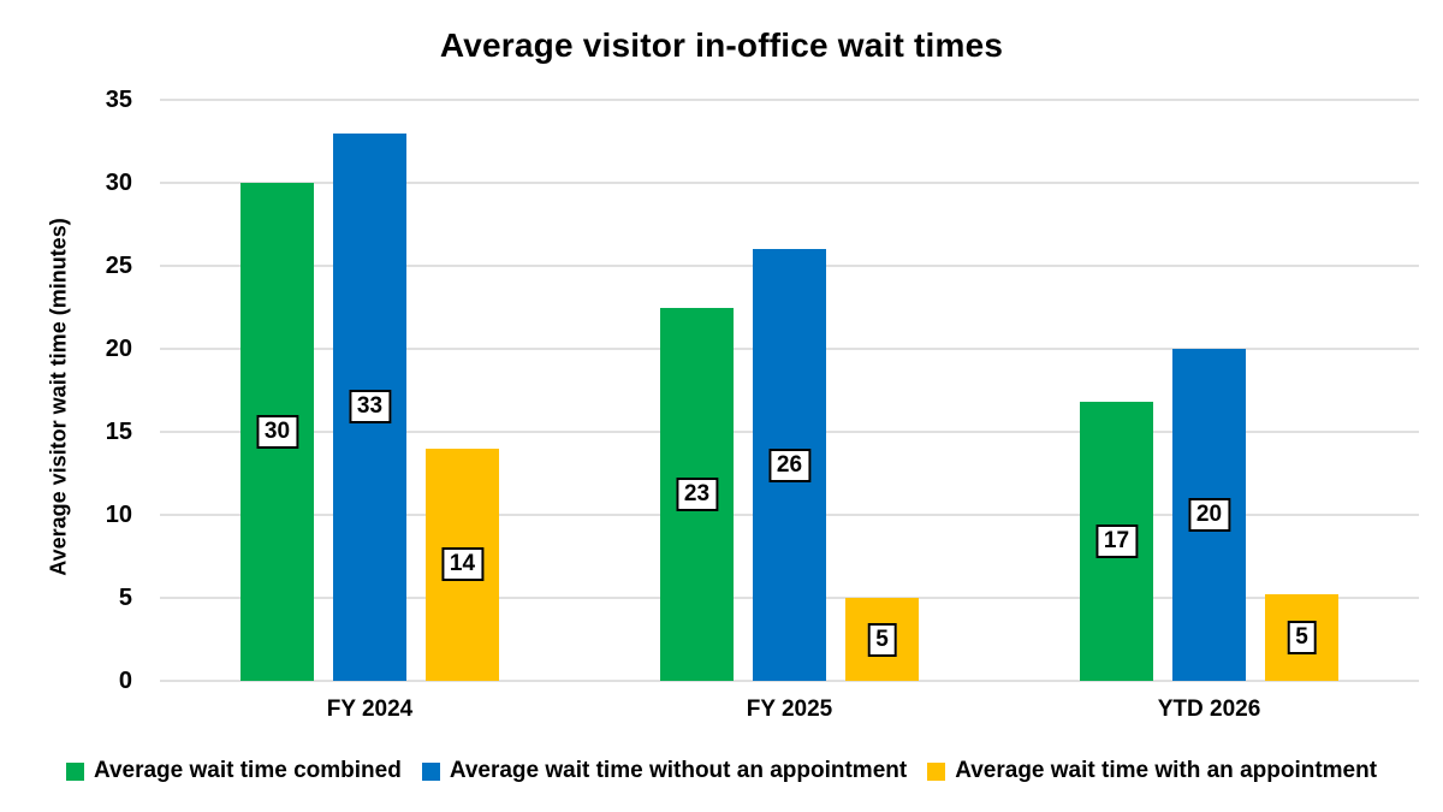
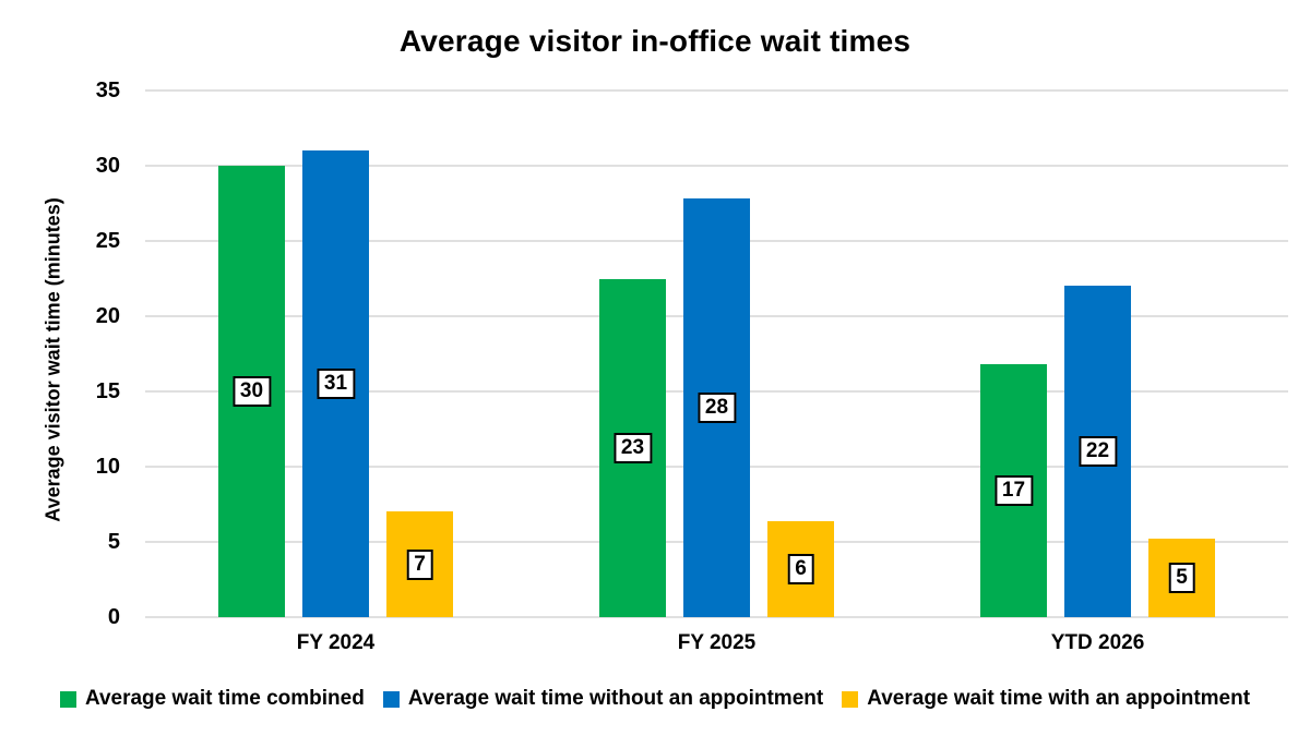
Average wait time without an appointment/FY 2024: 33 -> 31
Average wait time with an appointment/FY 2024: 14 -> 7
Average wait time without an appointment/FY 2025: 26 -> 28
Average wait time with an appointment/FY 2025: 5 -> 6
Average wait time without an appointment/YTD 2026: 20 -> 22
